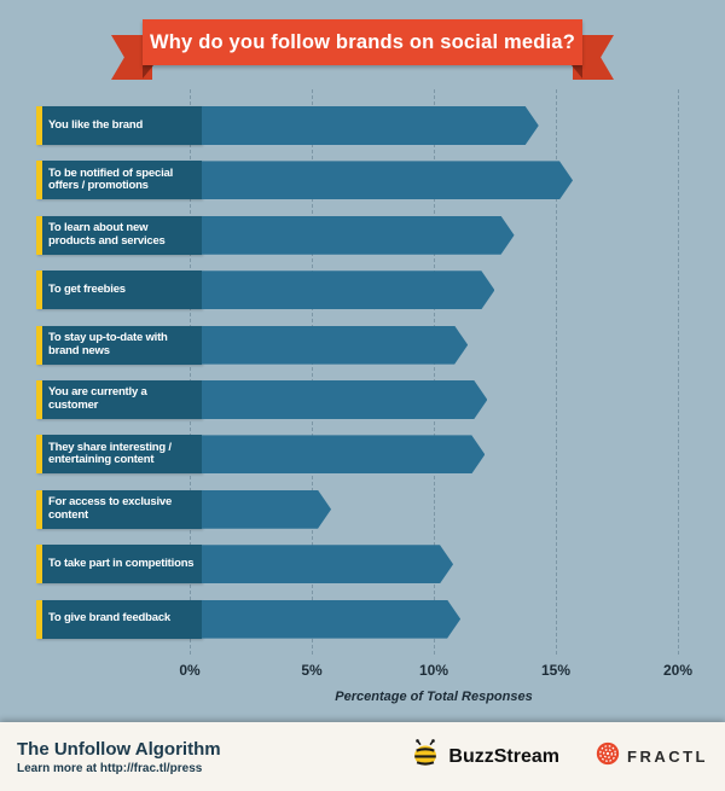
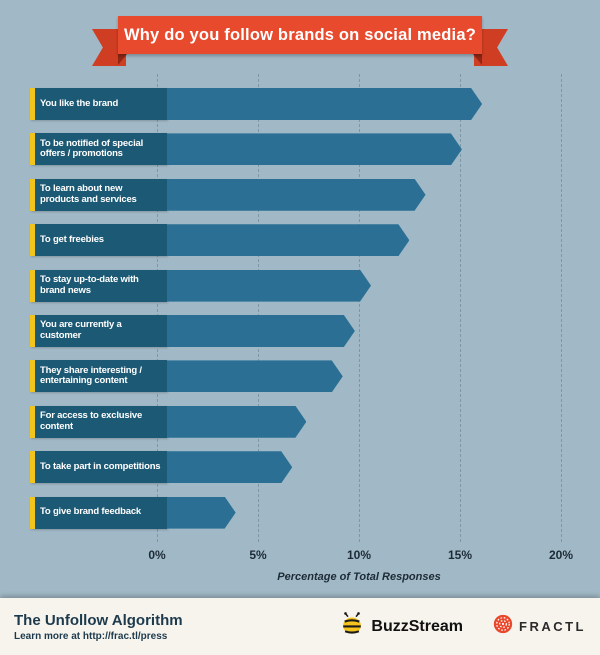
You like the brand: 13.8% -> 15.6%
To be notified of special offers / promotions: 15.2% -> 14.6%
To stay up-to-date with brand news: 10.9% -> 10.1%
You are currently a customer: 11.7% -> 9.3%
They share interesting / entertaining content: 11.6% -> 8.7%
For access to exclusive content: 5.3% -> 6.9%
To take part in competitions: 10.3% -> 6.2%
To give brand feedback: 10.6% -> 3.4%
